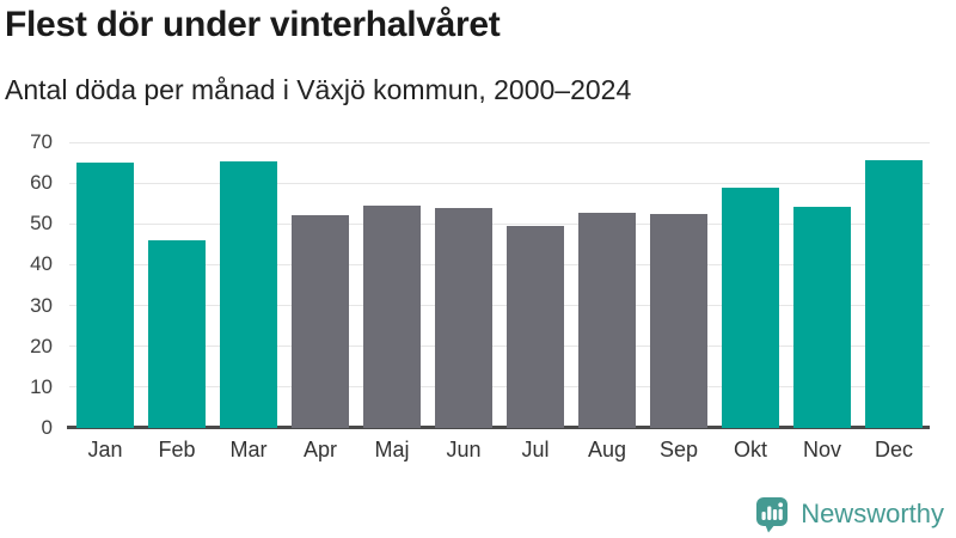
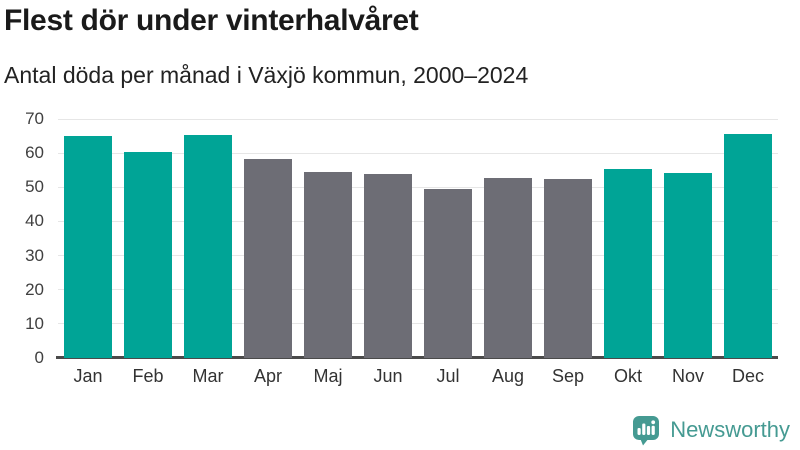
Feb: 46 -> 60
Apr: 52 -> 58
Okt: 59 -> 56
